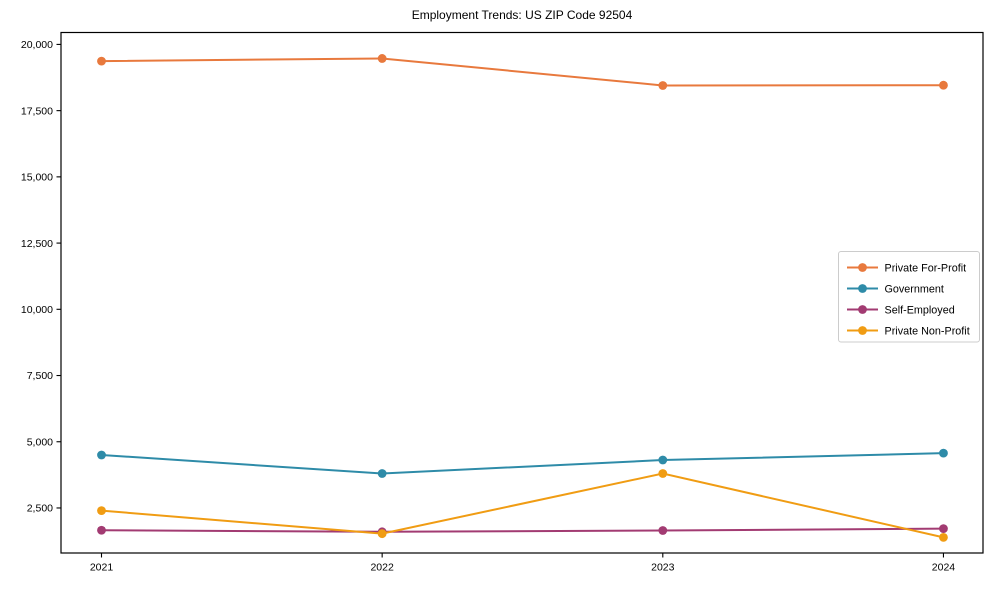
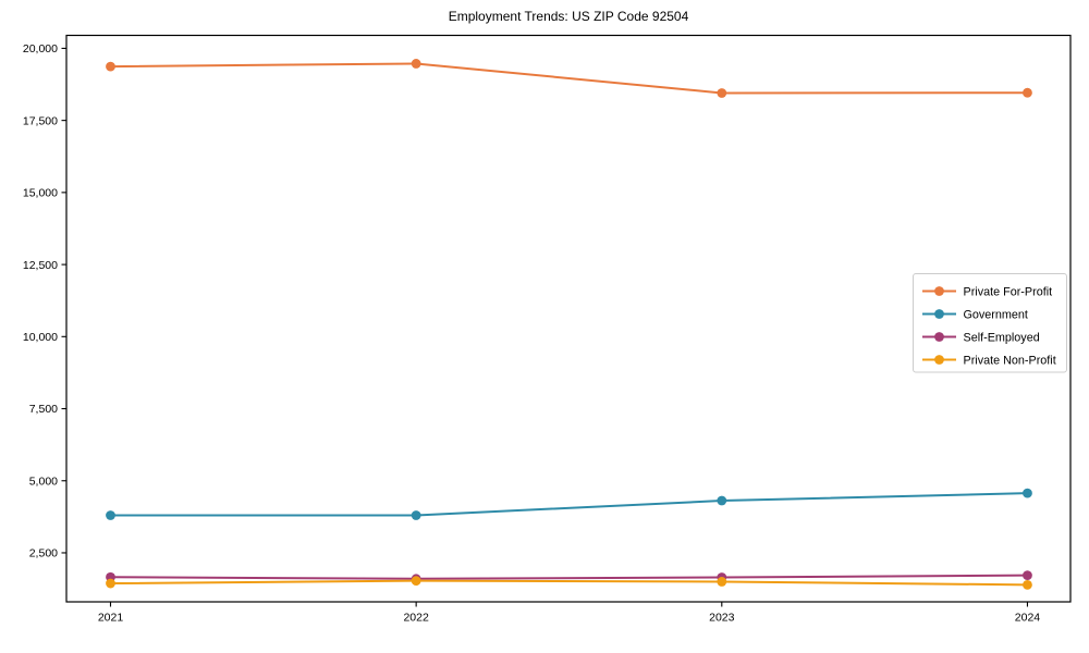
Government/2021: 4500 -> 3800
Private Non-Profit/2021: 2400 -> 1400
Private Non-Profit/2023: 3800 -> 1500
